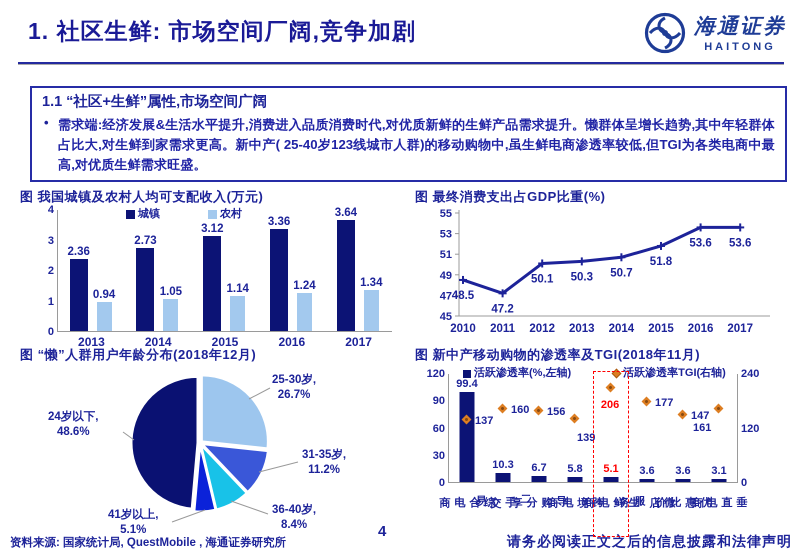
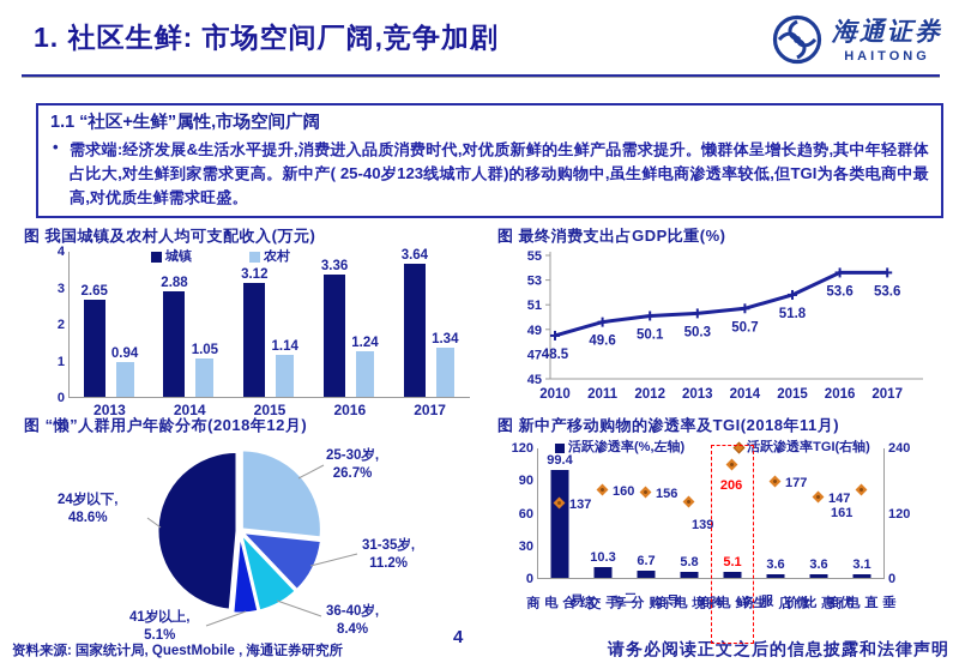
图 我国城镇及农村人均可支配收入(万元)/城镇/2013: 2.36 -> 2.65
图 我国城镇及农村人均可支配收入(万元)/城镇/2014: 2.73 -> 2.88
图 最终消费支出占GDP比重(%)/2011: 47.2 -> 49.6
